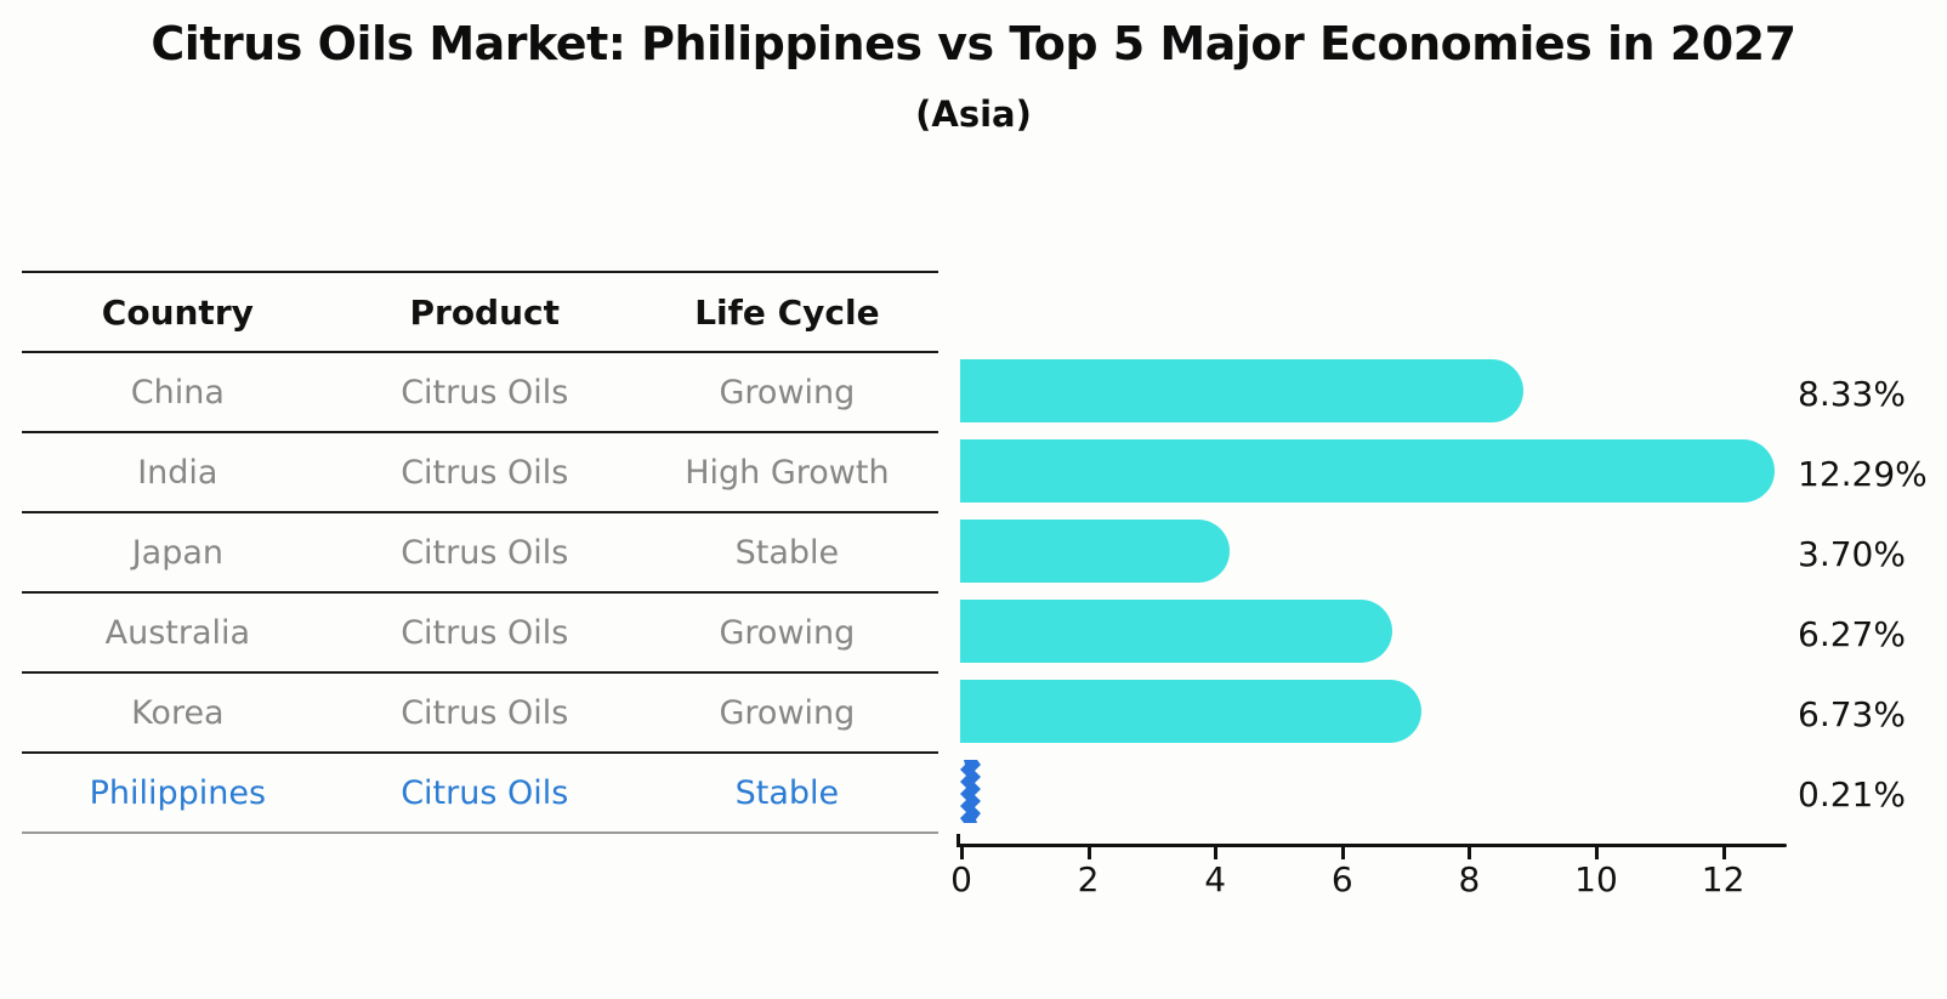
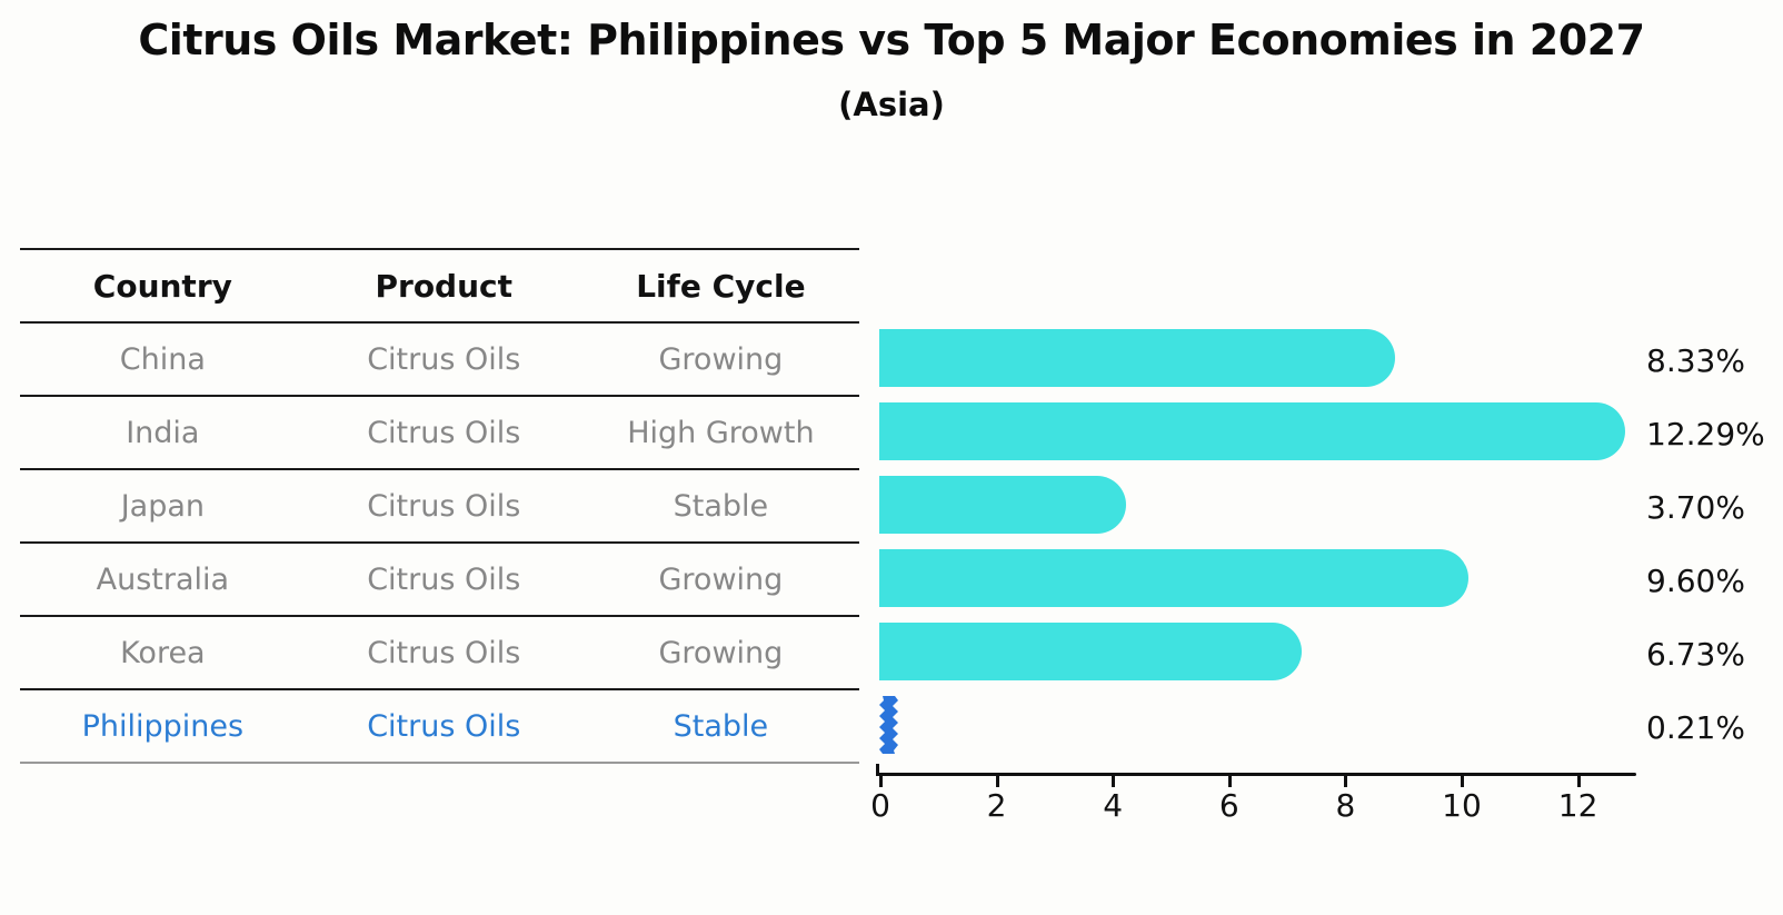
Australia: 6.27% -> 9.60%
